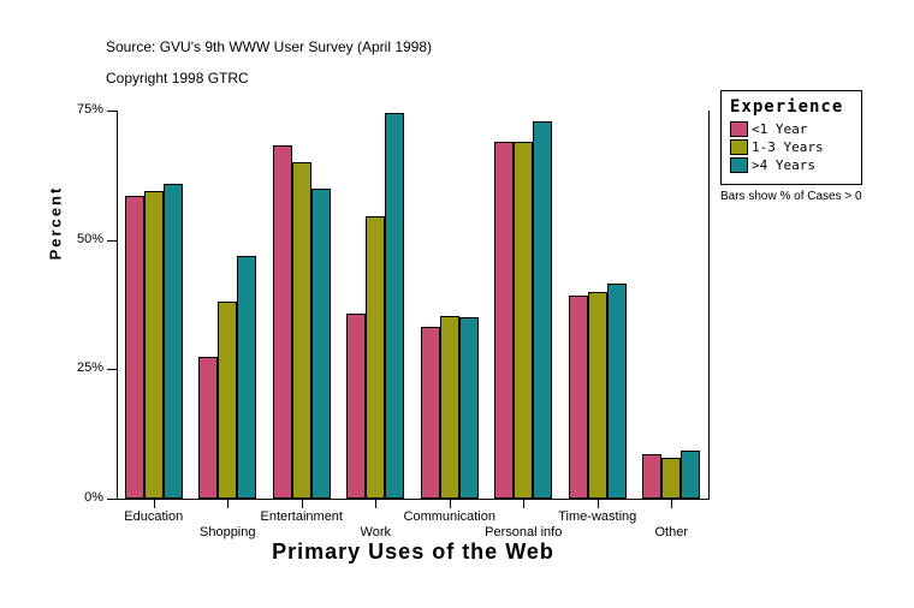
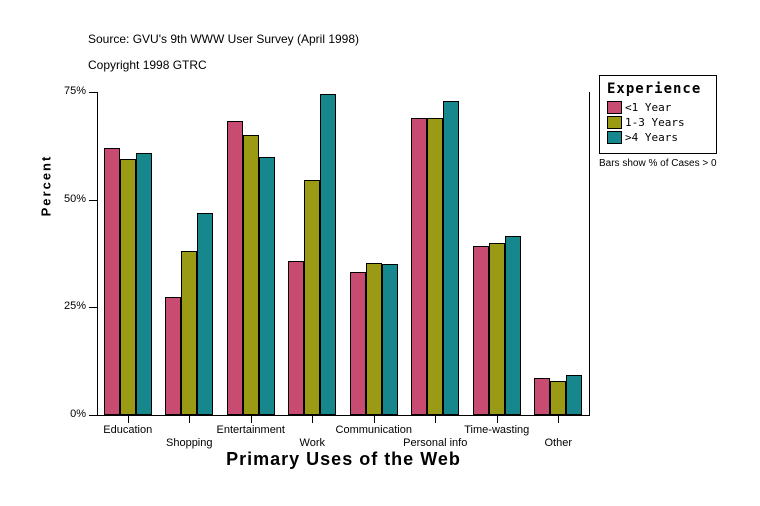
<1 Year/Education: 58% -> 62%
